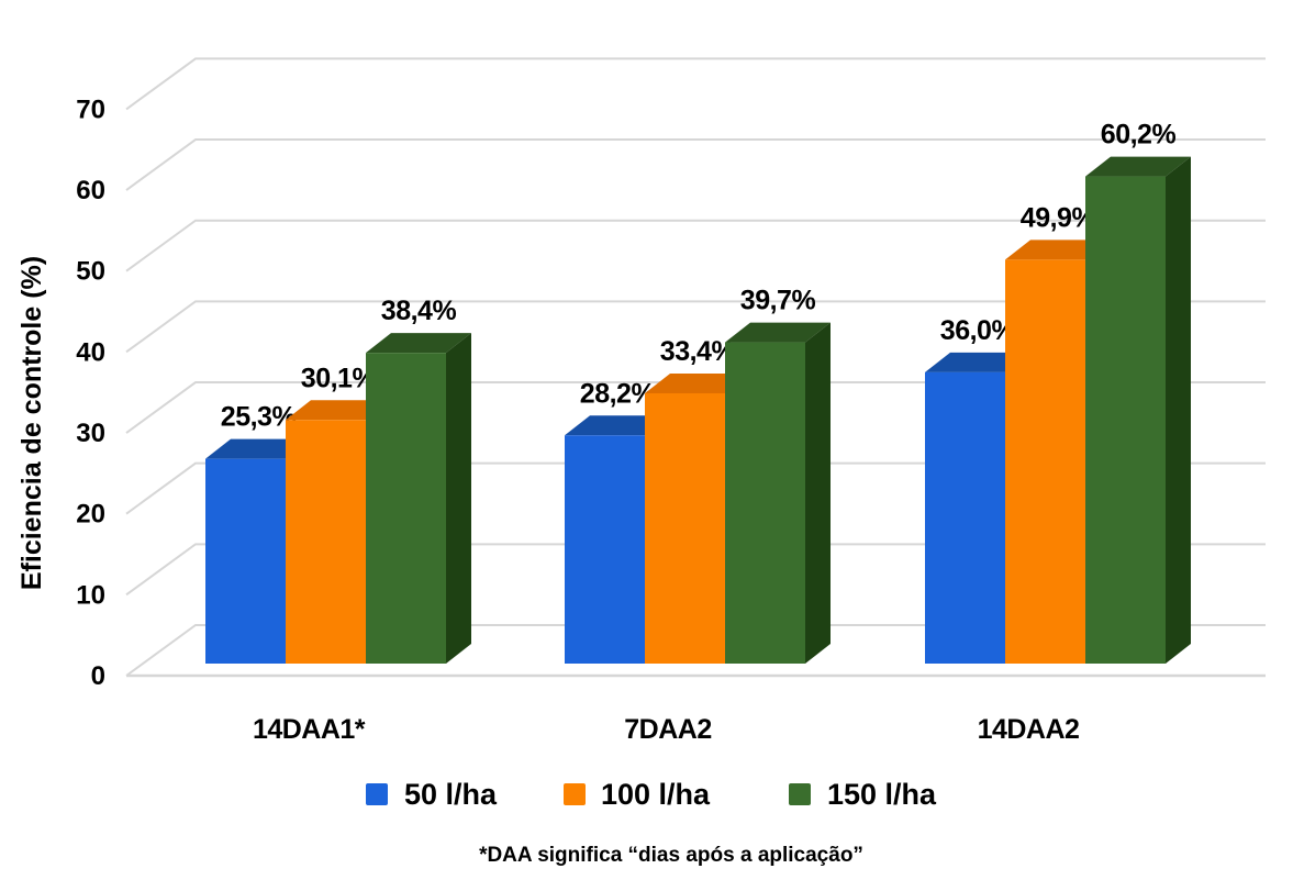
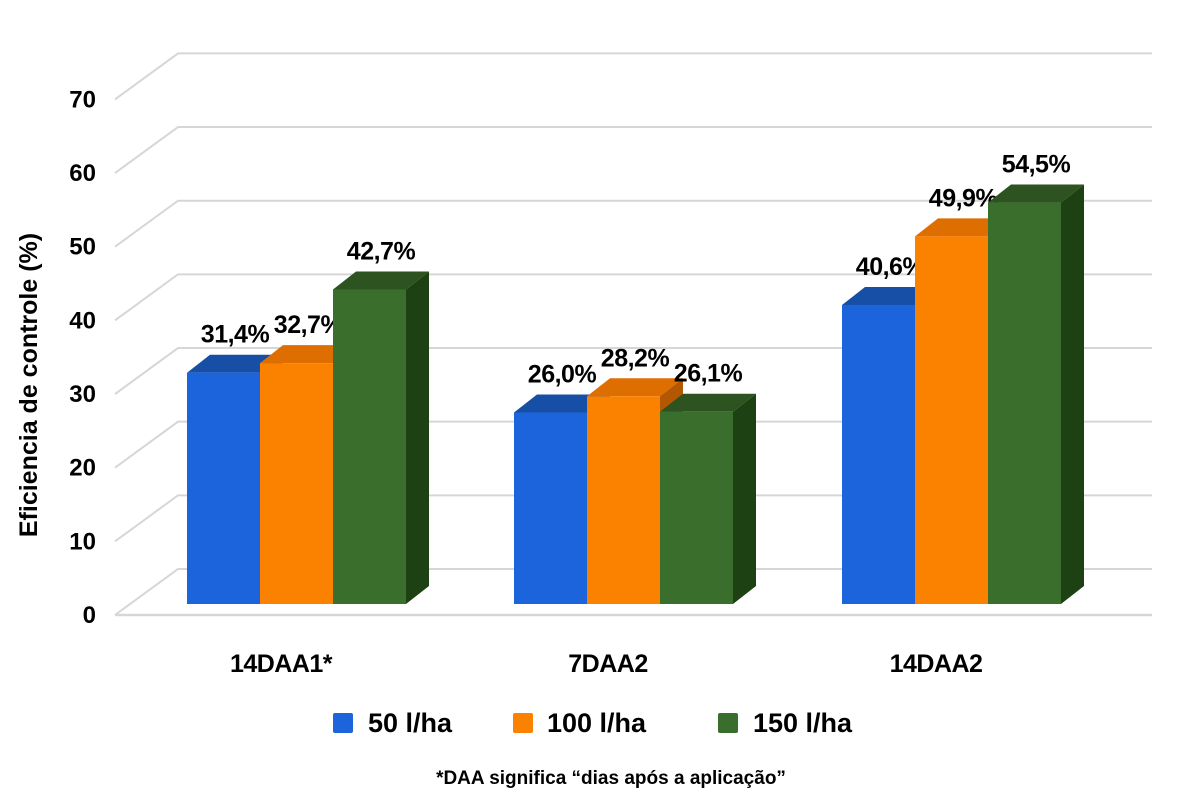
50 l/ha/14DAA1*: 25,3% -> 31,4%
100 l/ha/14DAA1*: 30,1% -> 32,7%
150 l/ha/14DAA1*: 38,4% -> 42,7%
50 l/ha/7DAA2: 28,2% -> 26,0%
100 l/ha/7DAA2: 33,4% -> 28,2%
150 l/ha/7DAA2: 39,7% -> 26,1%
50 l/ha/14DAA2: 36,0% -> 40,6%
150 l/ha/14DAA2: 60,2% -> 54,5%
